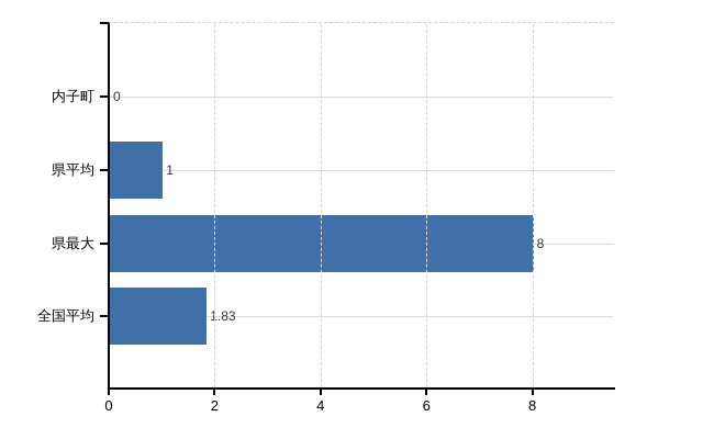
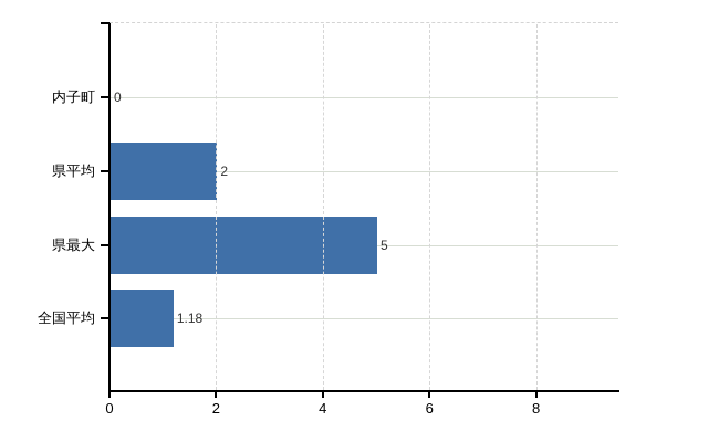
県平均: 1 -> 2
県最大: 8 -> 5
全国平均: 1.83 -> 1.18
